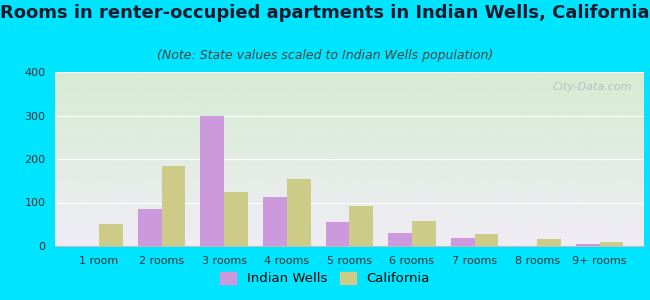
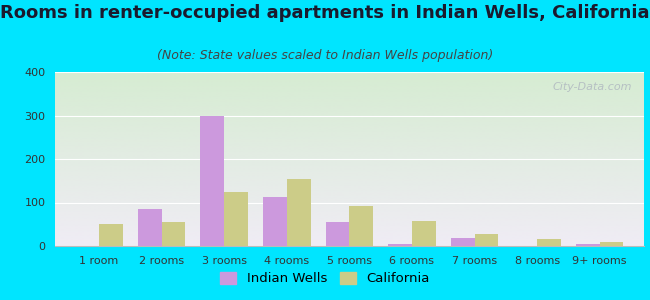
California/2 rooms: 185 -> 55
Indian Wells/6 rooms: 30 -> 5
